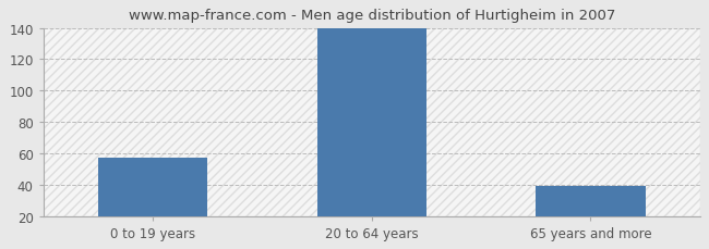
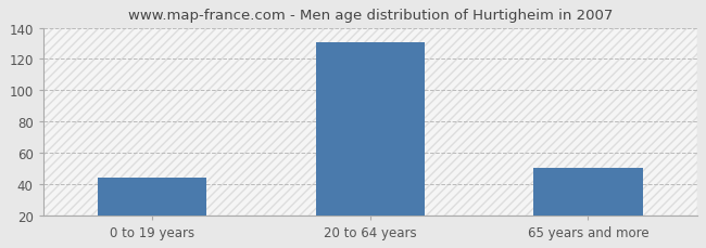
0 to 19 years: 57 -> 44
20 to 64 years: 140 -> 131
65 years and more: 39 -> 50
